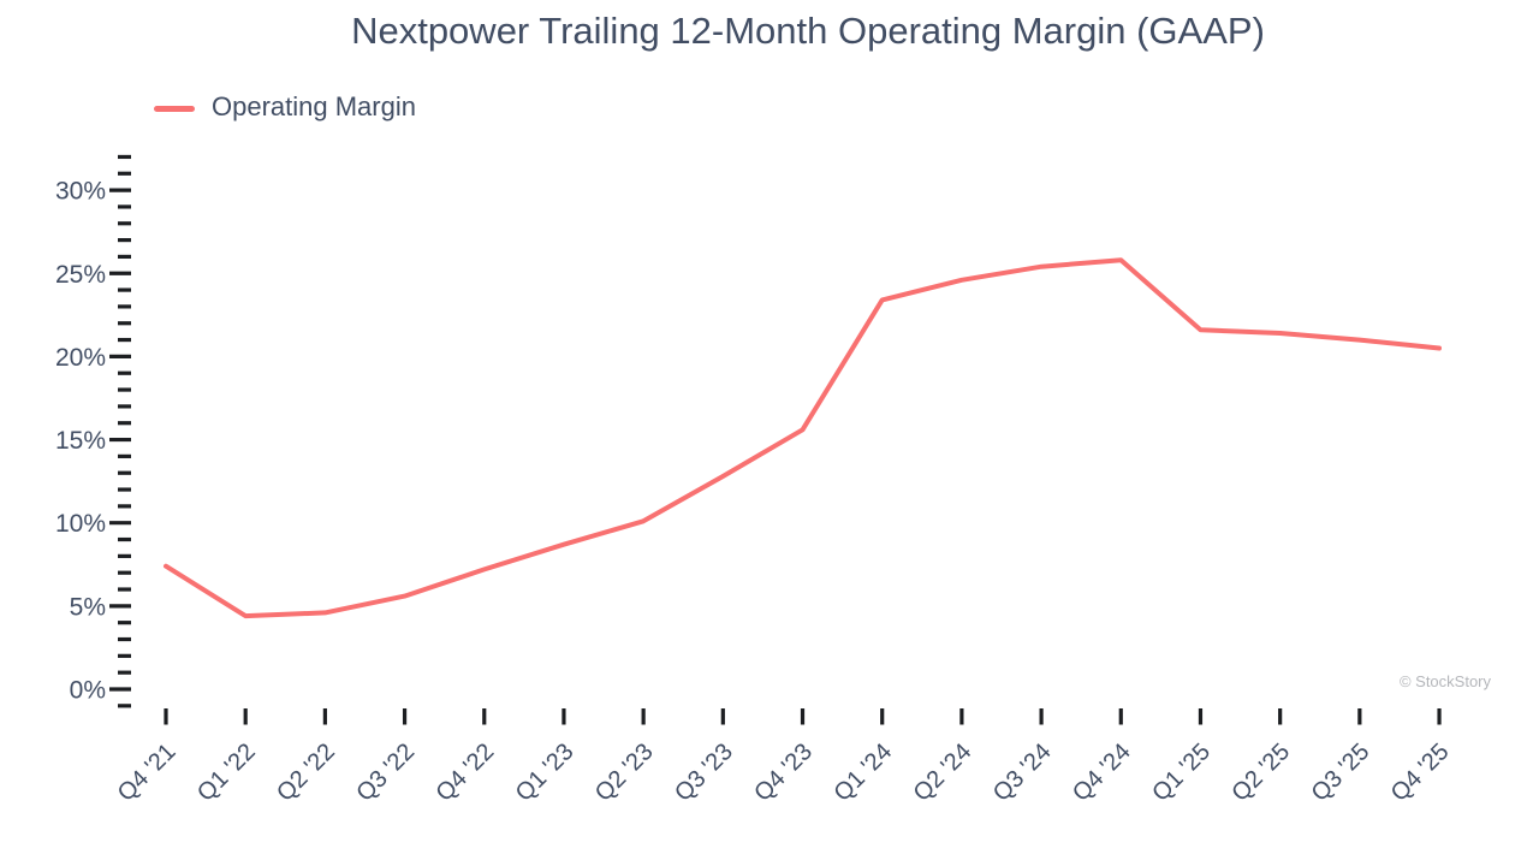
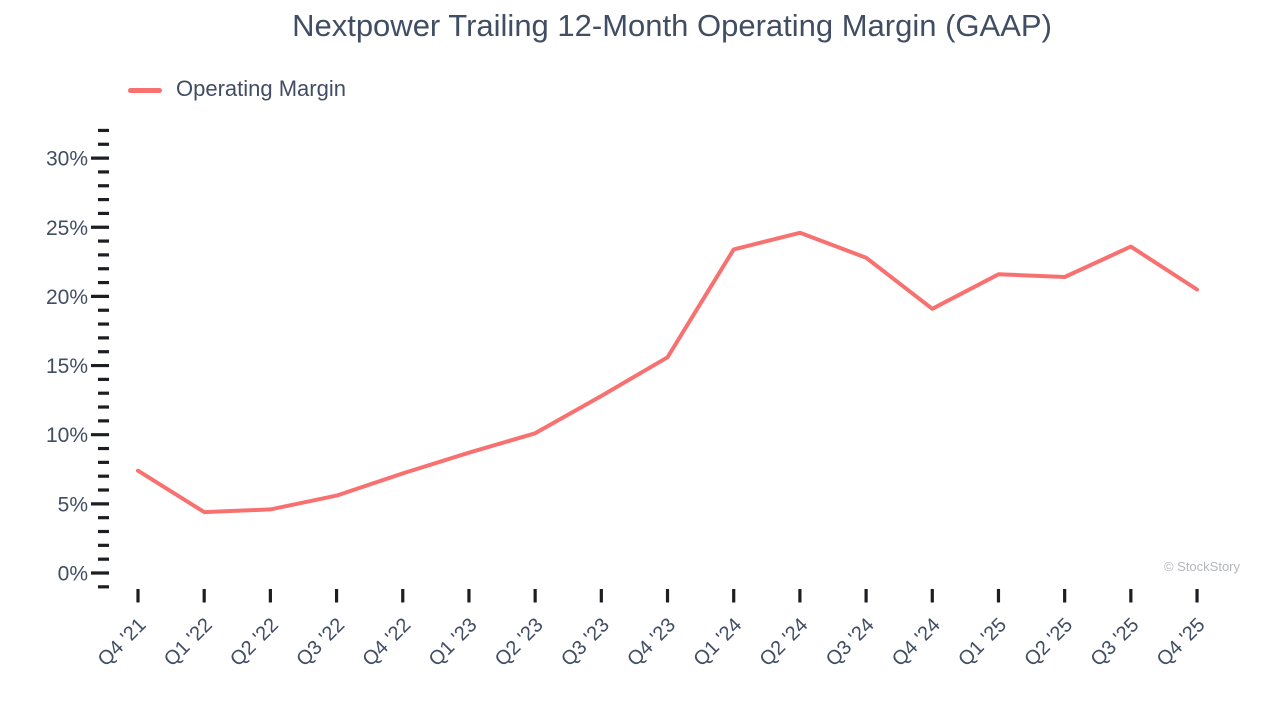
Q3 '24: 25.4% -> 22.8%
Q4 '24: 25.8% -> 19.1%
Q3 '25: 21.0% -> 23.6%
